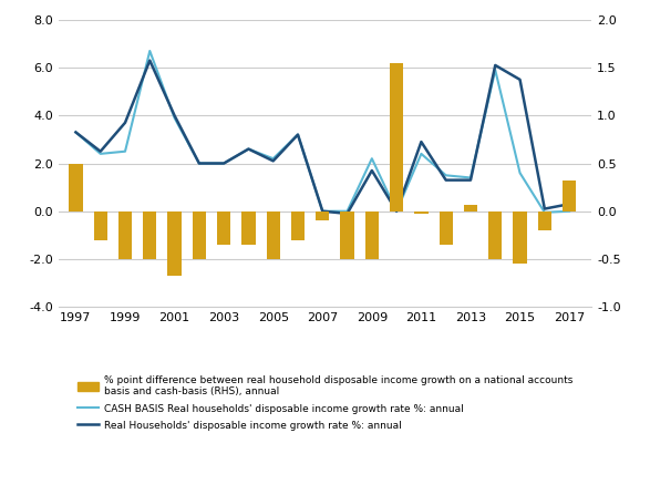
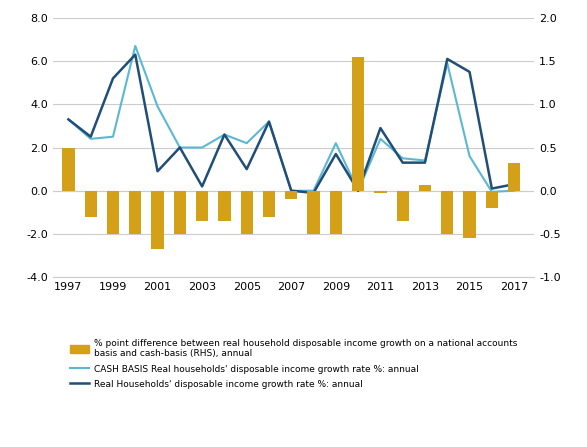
Real Households' disposable income growth rate %: annual/1999: 3.7 -> 5.2
Real Households' disposable income growth rate %: annual/2001: 4.0 -> 0.9
Real Households' disposable income growth rate %: annual/2003: 2.0 -> 0.2
Real Households' disposable income growth rate %: annual/2005: 2.1 -> 1.0
